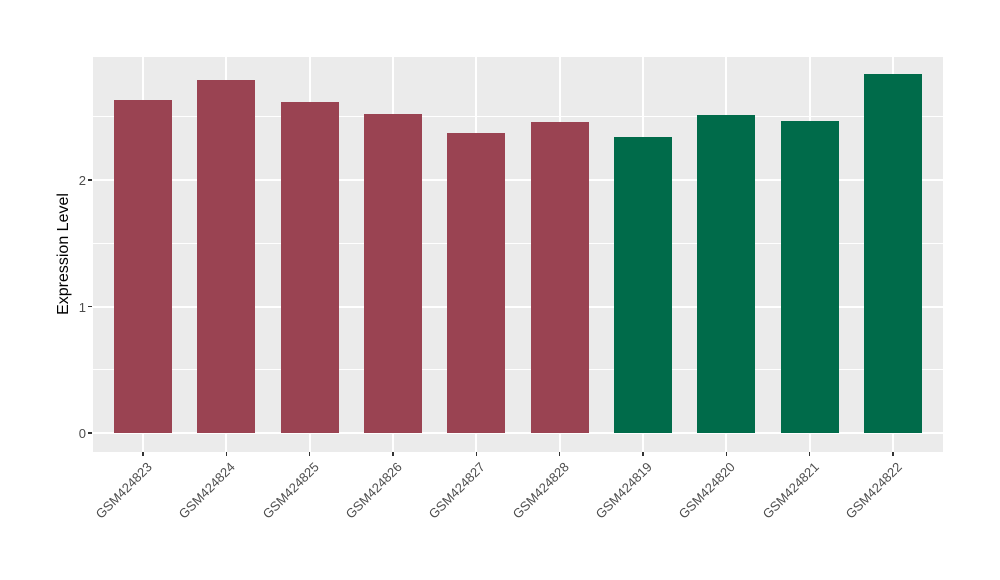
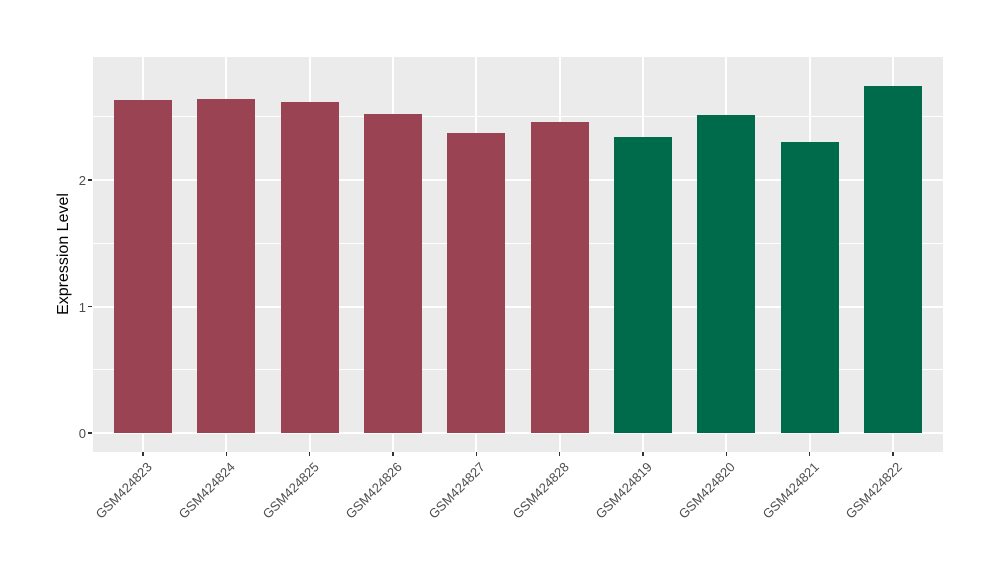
GSM424824: 2.79 -> 2.64
GSM424821: 2.47 -> 2.30
GSM424822: 2.84 -> 2.74
